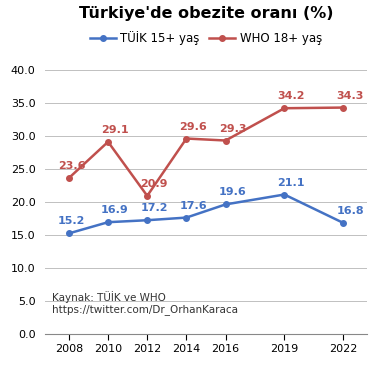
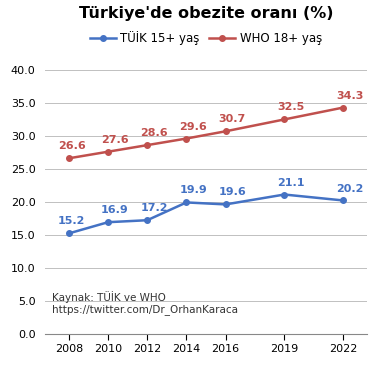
WHO 18+ yaş/2008: 23.6 -> 26.6
WHO 18+ yaş/2010: 29.1 -> 27.6
WHO 18+ yaş/2012: 20.9 -> 28.6
TÜİK 15+ yaş/2014: 17.6 -> 19.9
WHO 18+ yaş/2016: 29.3 -> 30.7
WHO 18+ yaş/2019: 34.2 -> 32.5
TÜİK 15+ yaş/2022: 16.8 -> 20.2
